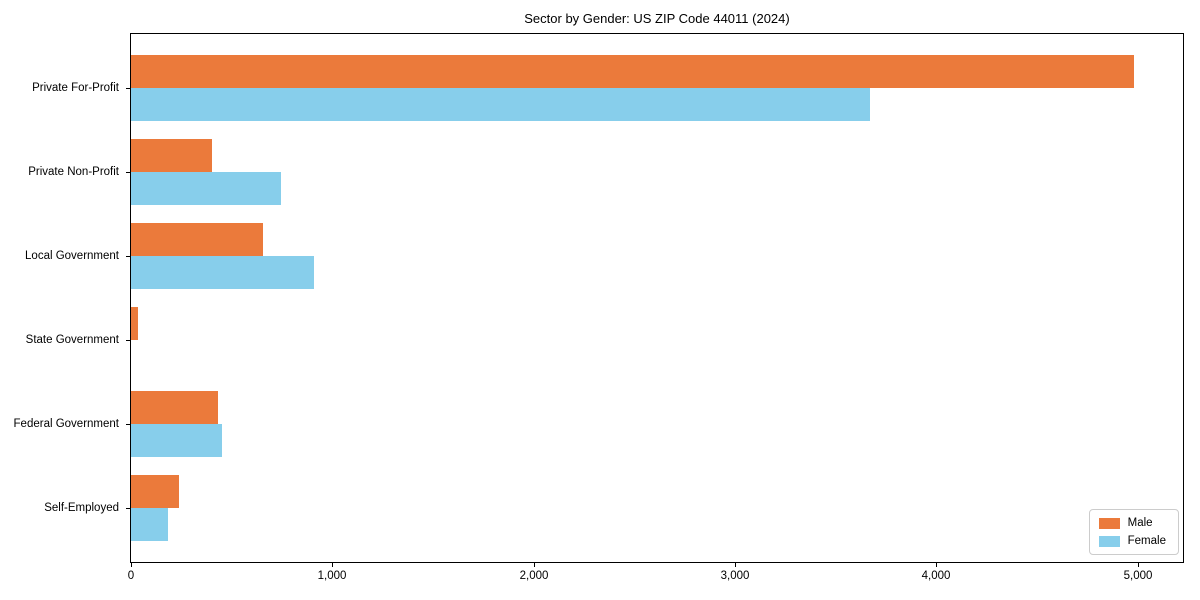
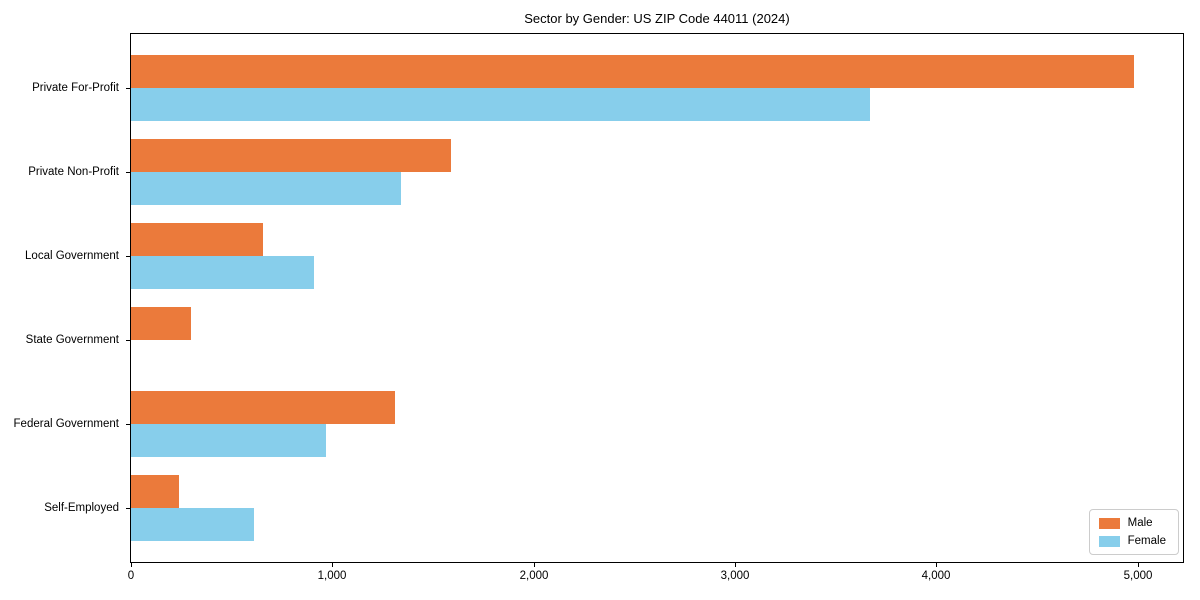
Male/Private Non-Profit: 400 -> 1590
Female/Private Non-Profit: 740 -> 1340
Male/State Government: 40 -> 300
Male/Federal Government: 430 -> 1310
Female/Federal Government: 450 -> 970
Female/Self-Employed: 180 -> 610
